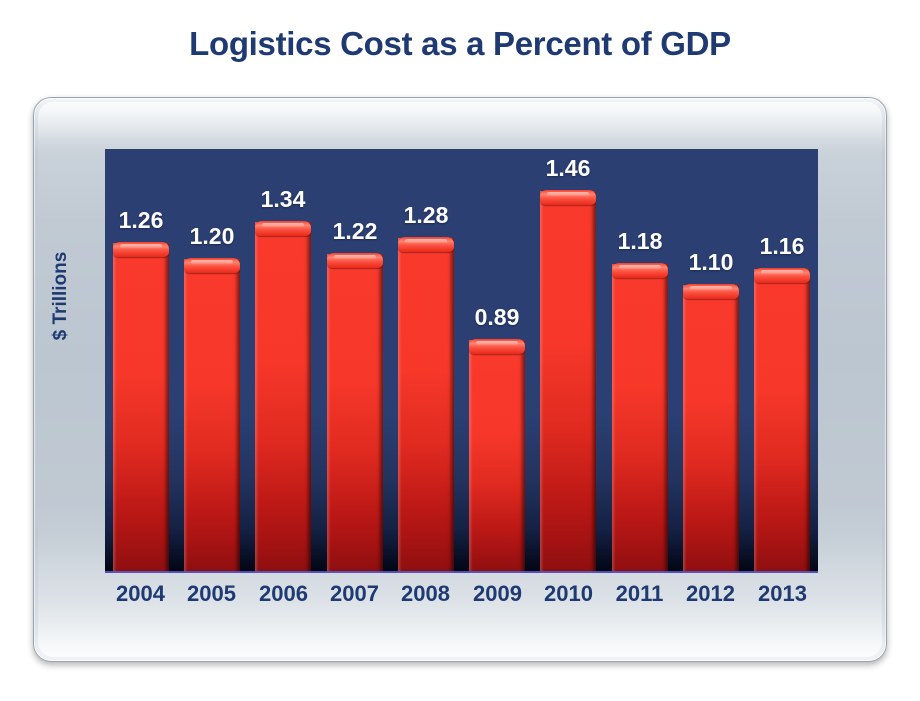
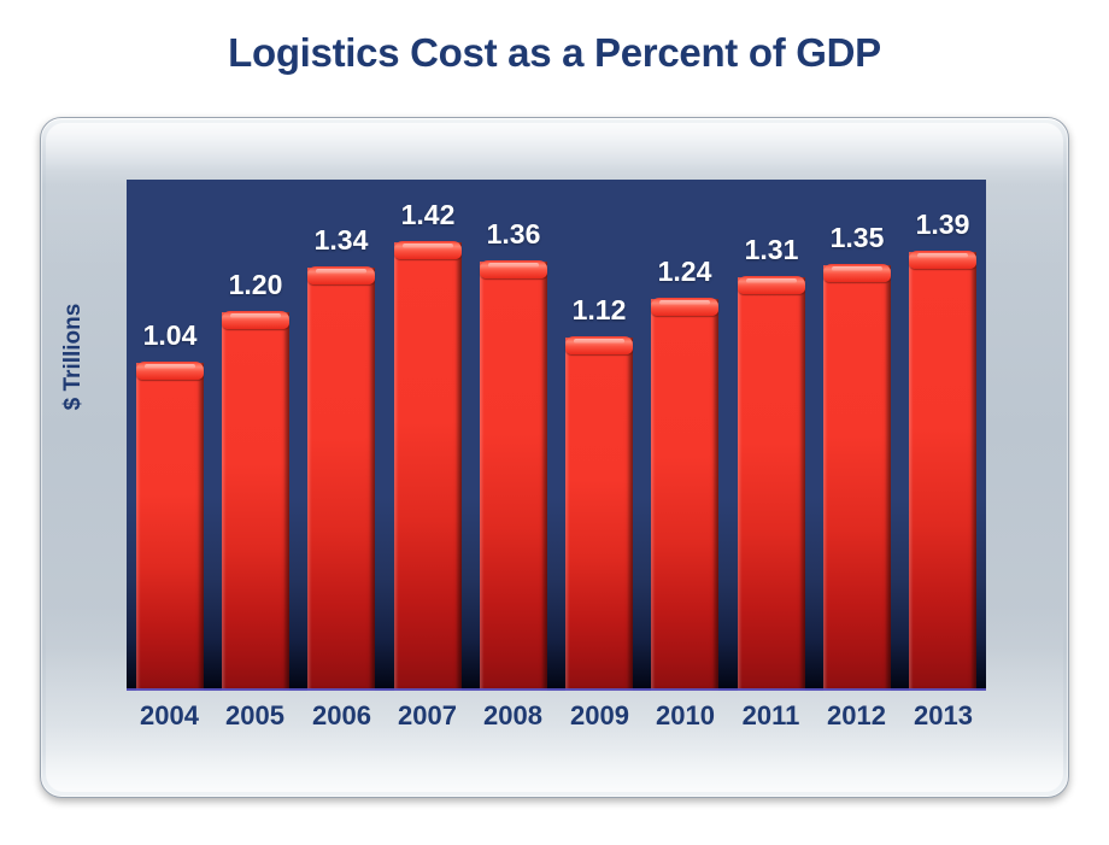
2004: 1.26 -> 1.04
2007: 1.22 -> 1.42
2008: 1.28 -> 1.36
2009: 0.89 -> 1.12
2010: 1.46 -> 1.24
2011: 1.18 -> 1.31
2012: 1.10 -> 1.35
2013: 1.16 -> 1.39
